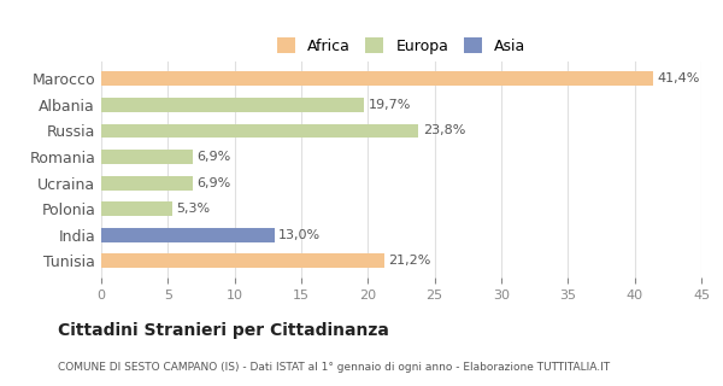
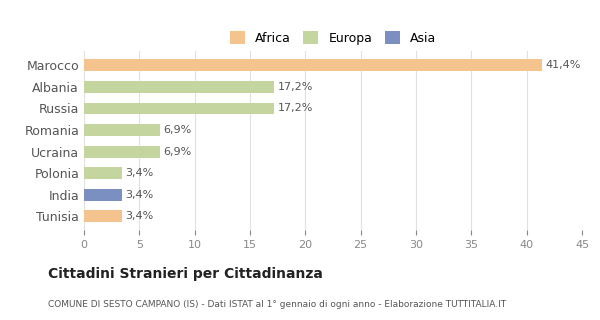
Albania: 19,7% -> 17,2%
Russia: 23,8% -> 17,2%
Polonia: 5,3% -> 3,4%
India: 13,0% -> 3,4%
Tunisia: 21,2% -> 3,4%
